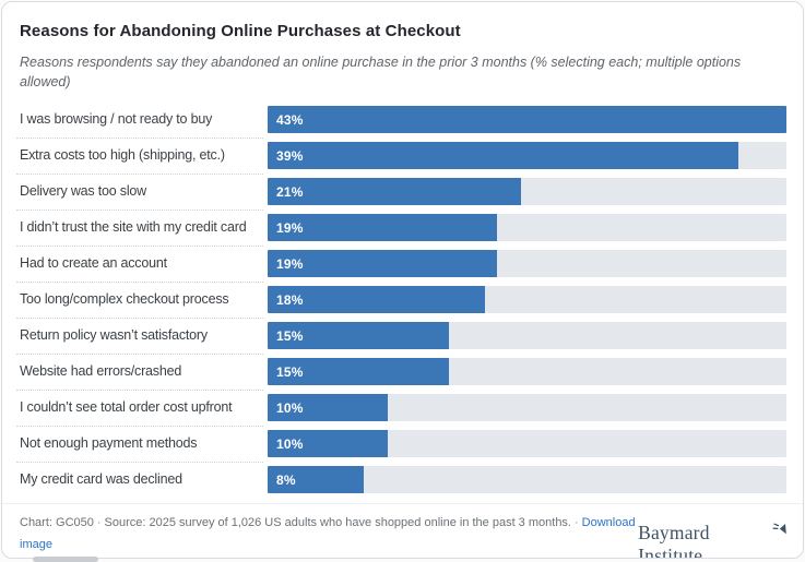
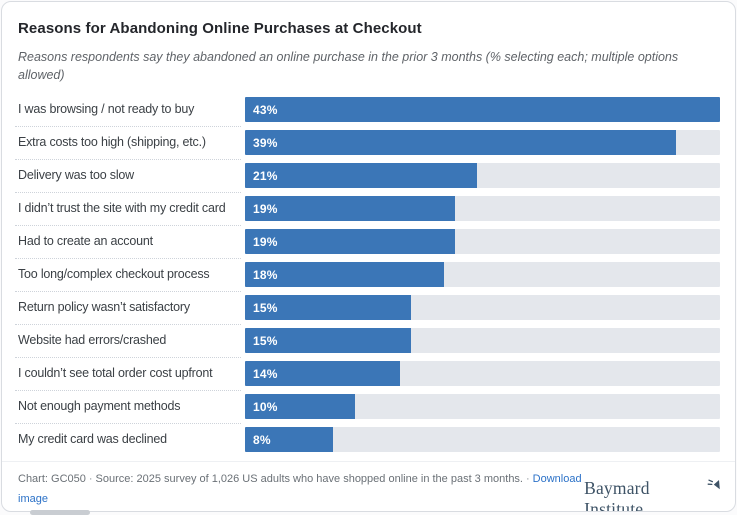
I couldn’t see total order cost upfront: 10% -> 14%
